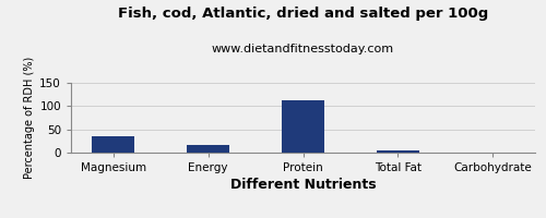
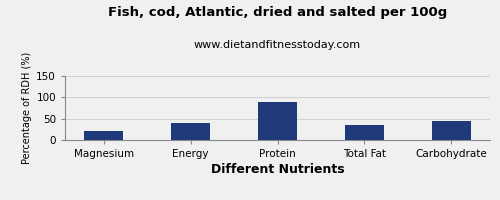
Magnesium: 34 -> 20
Energy: 16 -> 40
Protein: 113 -> 90
Total Fat: 5 -> 35
Carbohydrate: 0 -> 45
